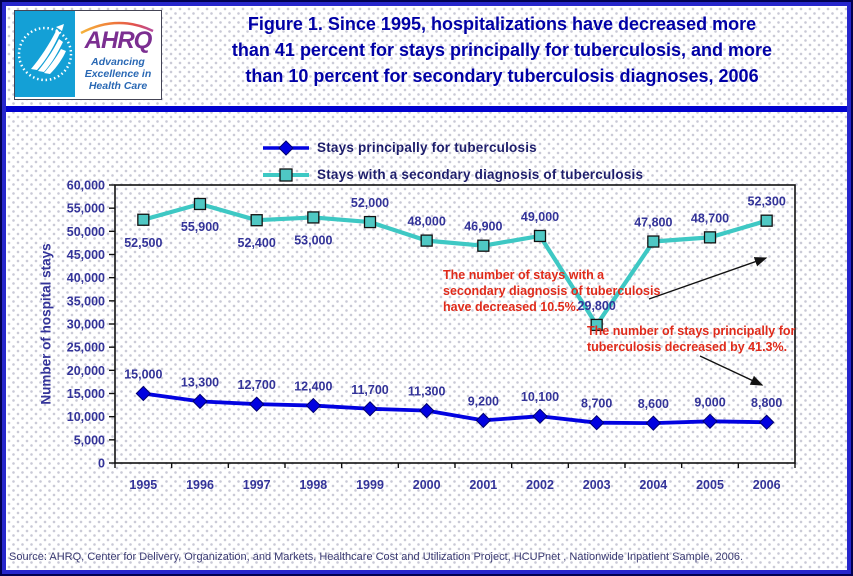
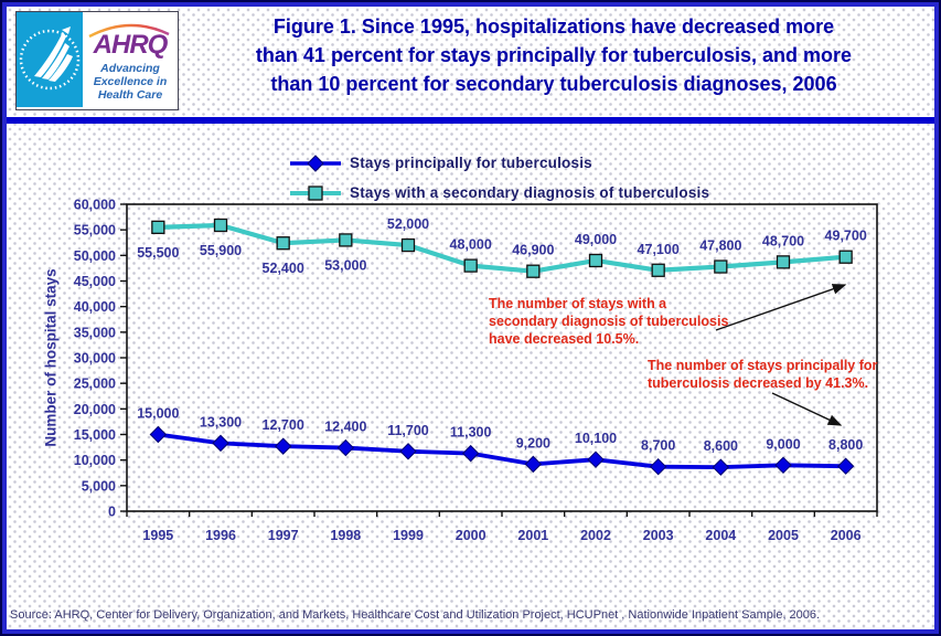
Stays with a secondary diagnosis of tuberculosis/1995: 52,500 -> 55,500
Stays with a secondary diagnosis of tuberculosis/2003: 29,800 -> 47,100
Stays with a secondary diagnosis of tuberculosis/2006: 52,300 -> 49,700
